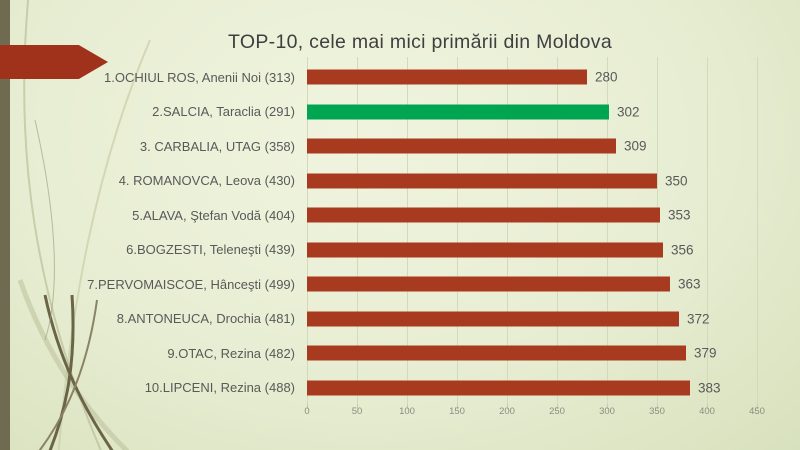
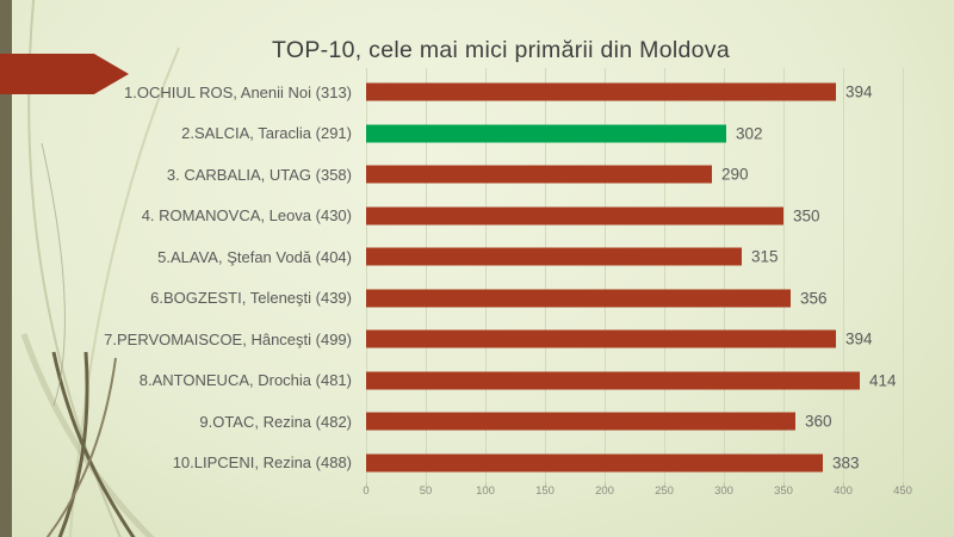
1.OCHIUL ROS, Anenii Noi (313): 280 -> 394
3. CARBALIA, UTAG (358): 309 -> 290
5.ALAVA, Ştefan Vodă (404): 353 -> 315
7.PERVOMAISCOE, Hânceşti (499): 363 -> 394
8.ANTONEUCA, Drochia (481): 372 -> 414
9.OTAC, Rezina (482): 379 -> 360
